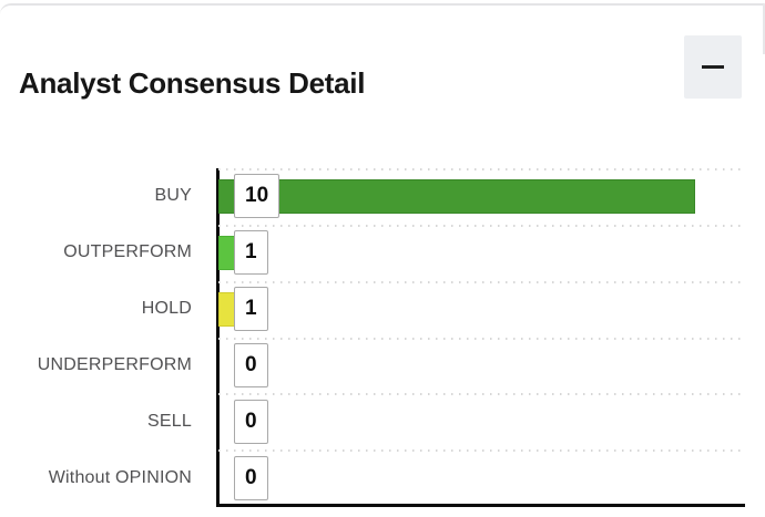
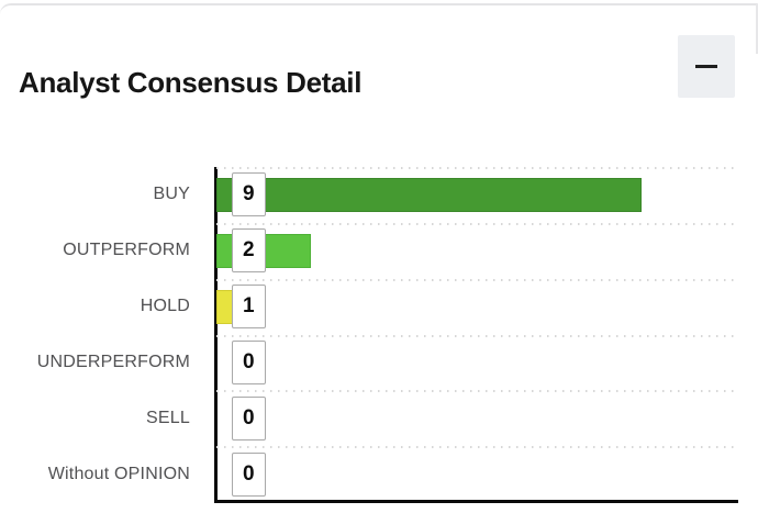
BUY: 10 -> 9
OUTPERFORM: 1 -> 2
